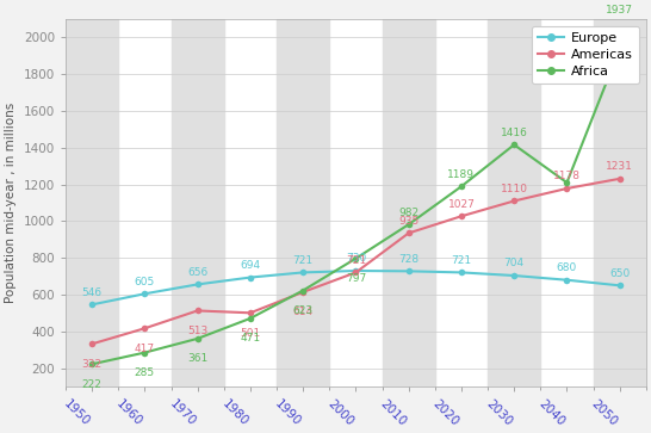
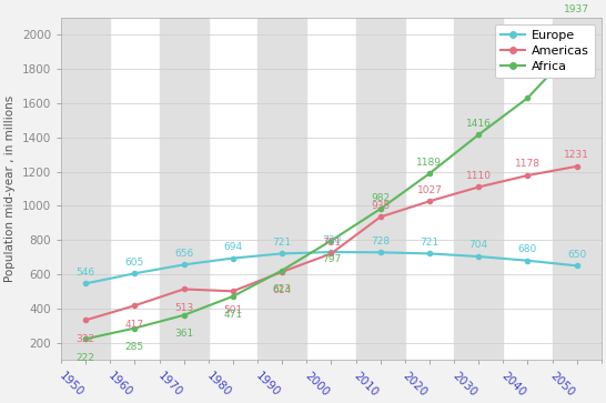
Africa/2040: 1210 -> 1630
